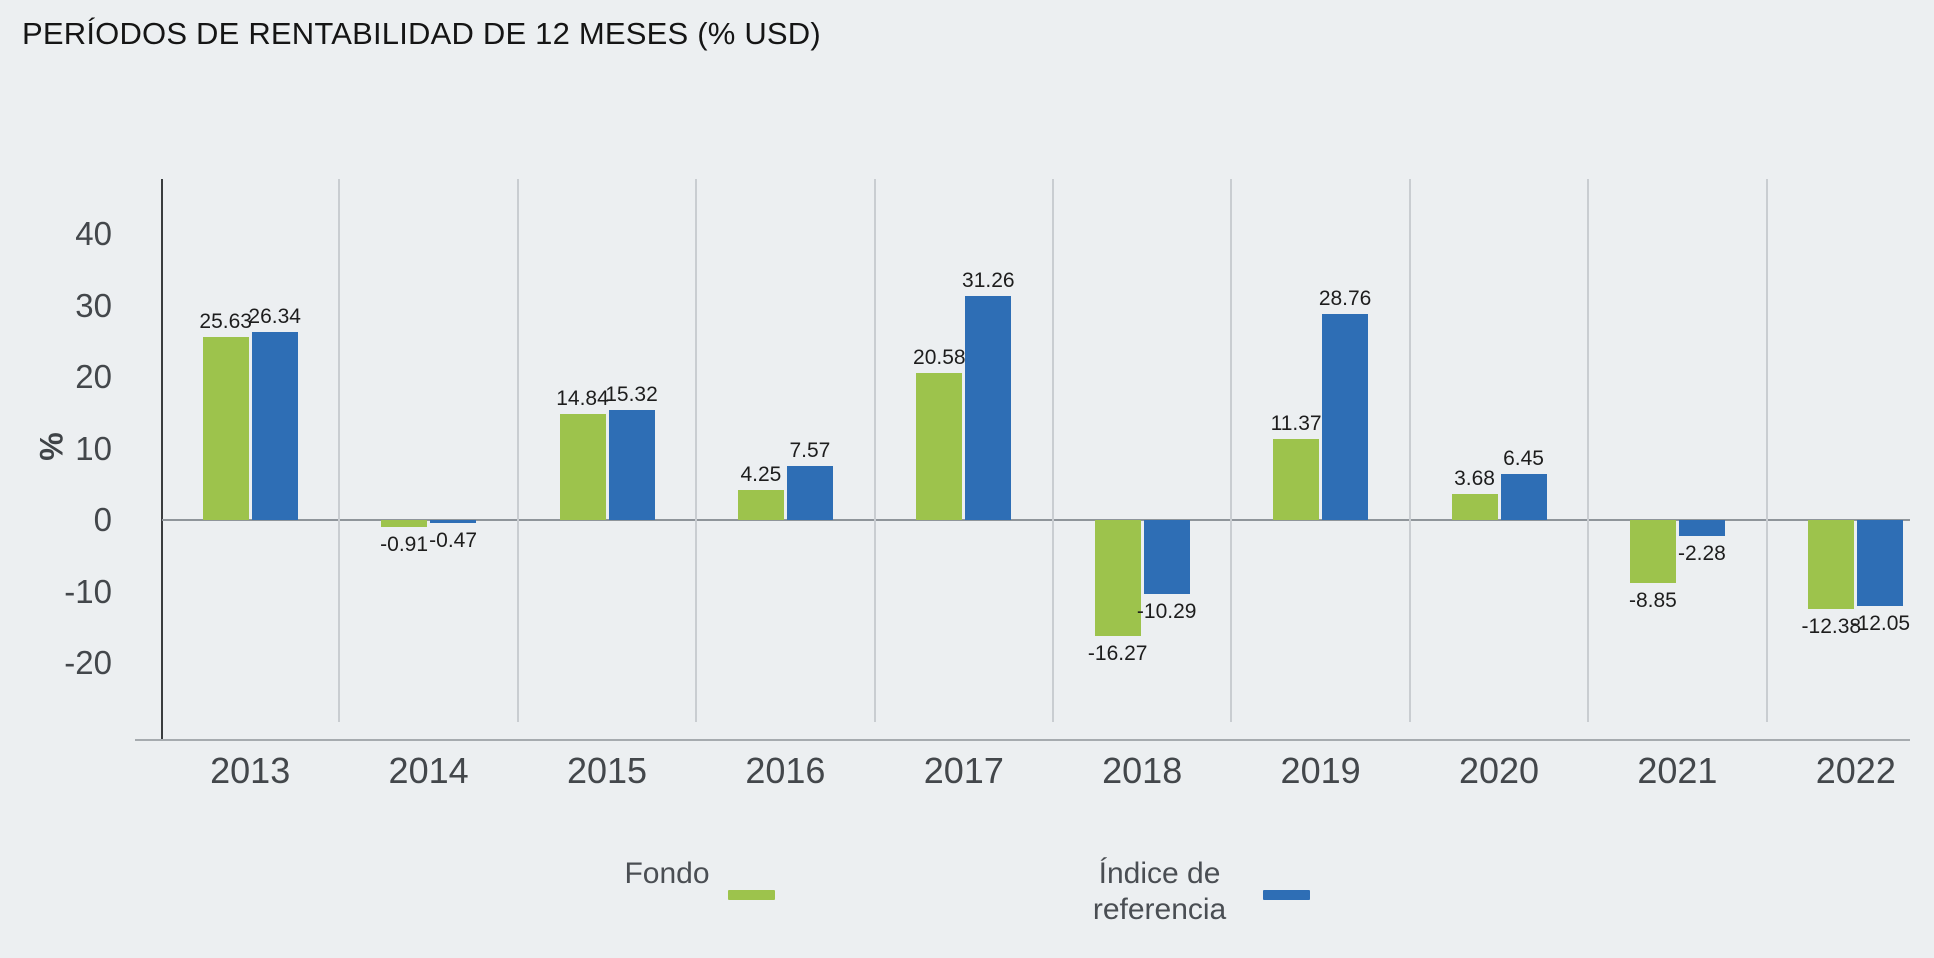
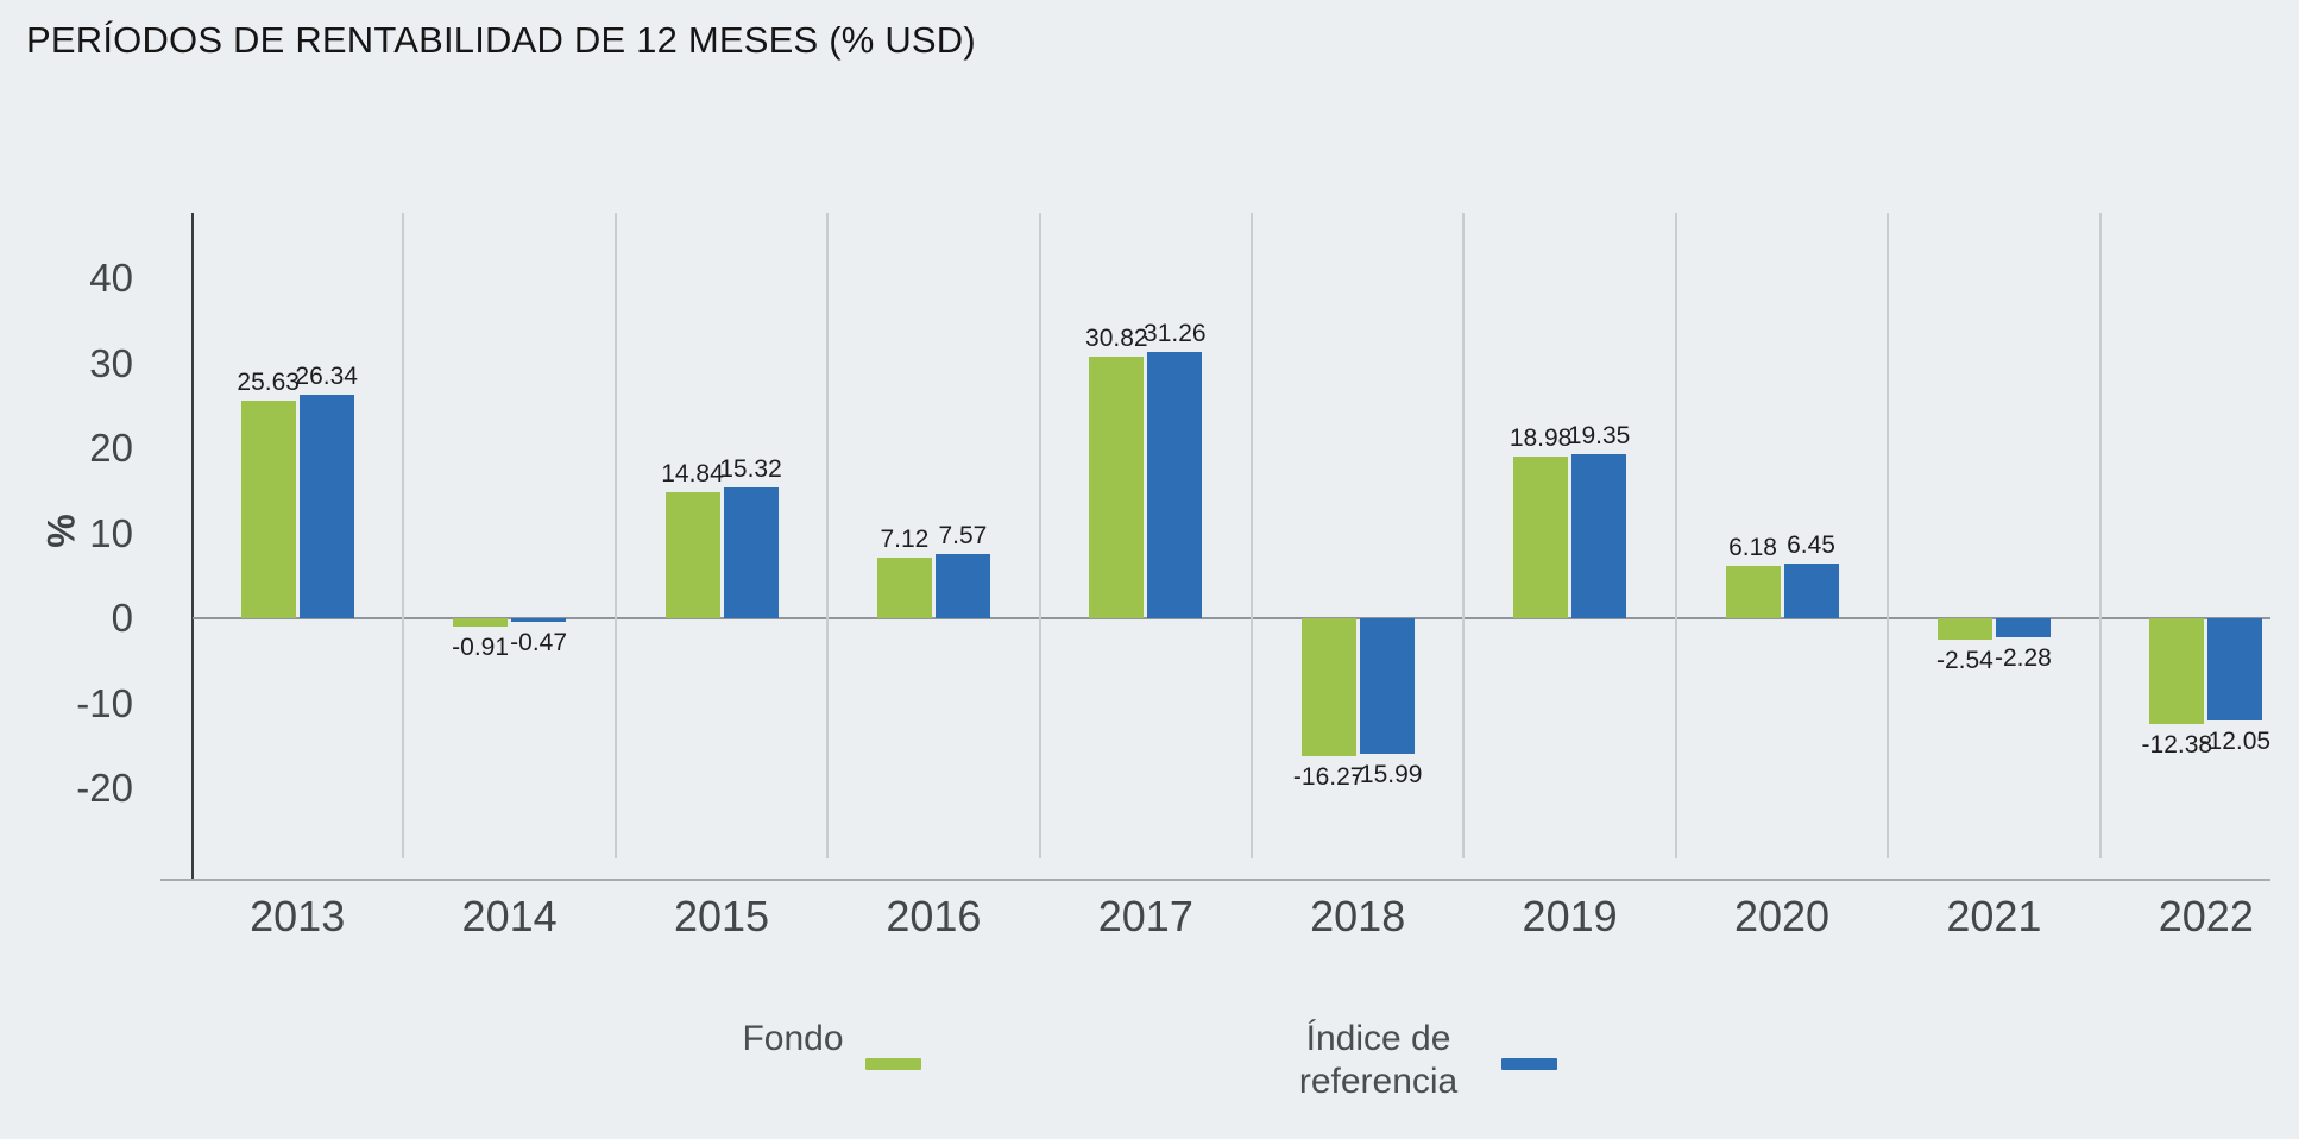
Fondo/2016: 4.25 -> 7.12
Fondo/2017: 20.58 -> 30.82
Índice de referencia/2018: -10.29 -> -15.99
Fondo/2019: 11.37 -> 18.98
Índice de referencia/2019: 28.76 -> 19.35
Fondo/2020: 3.68 -> 6.18
Fondo/2021: -8.85 -> -2.54
